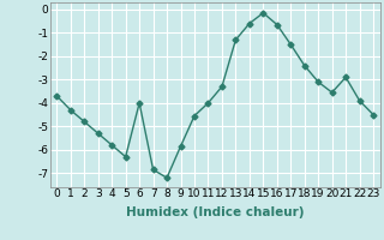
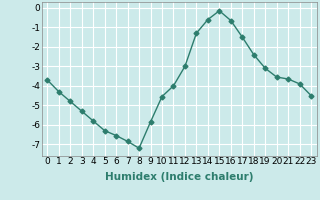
6: -4.0 -> -6.5
12: -3.3 -> -3.0
21: -2.9 -> -3.6
